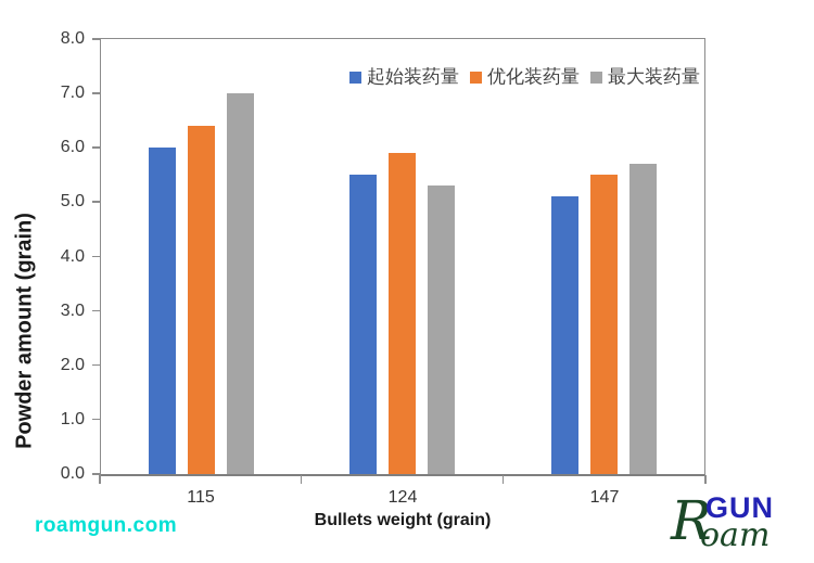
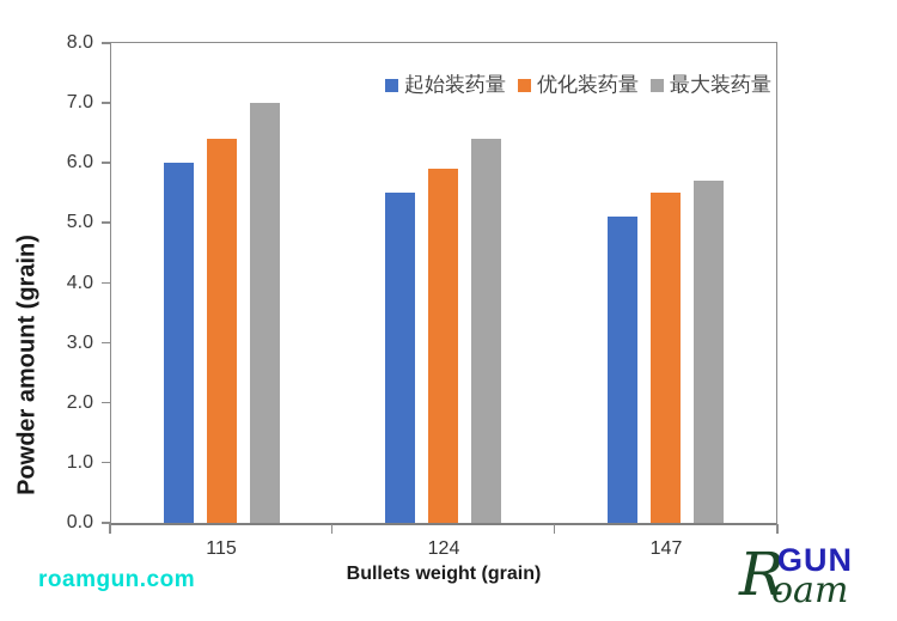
最大装药量/124: 5.3 -> 6.4
